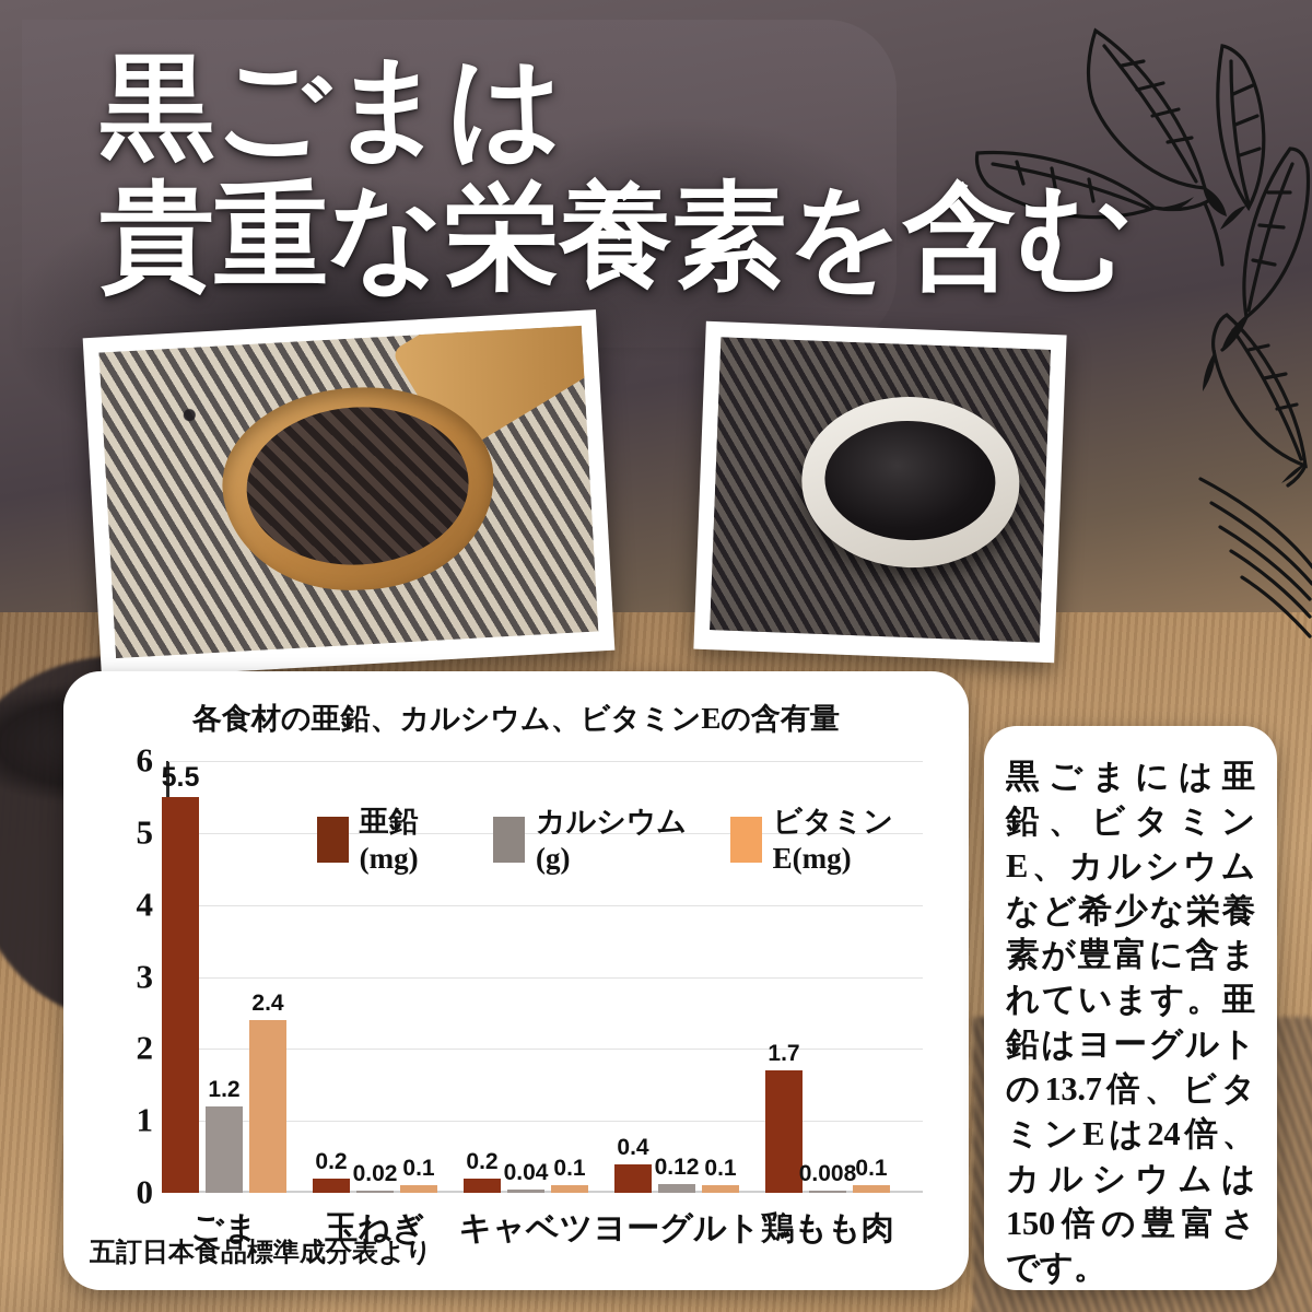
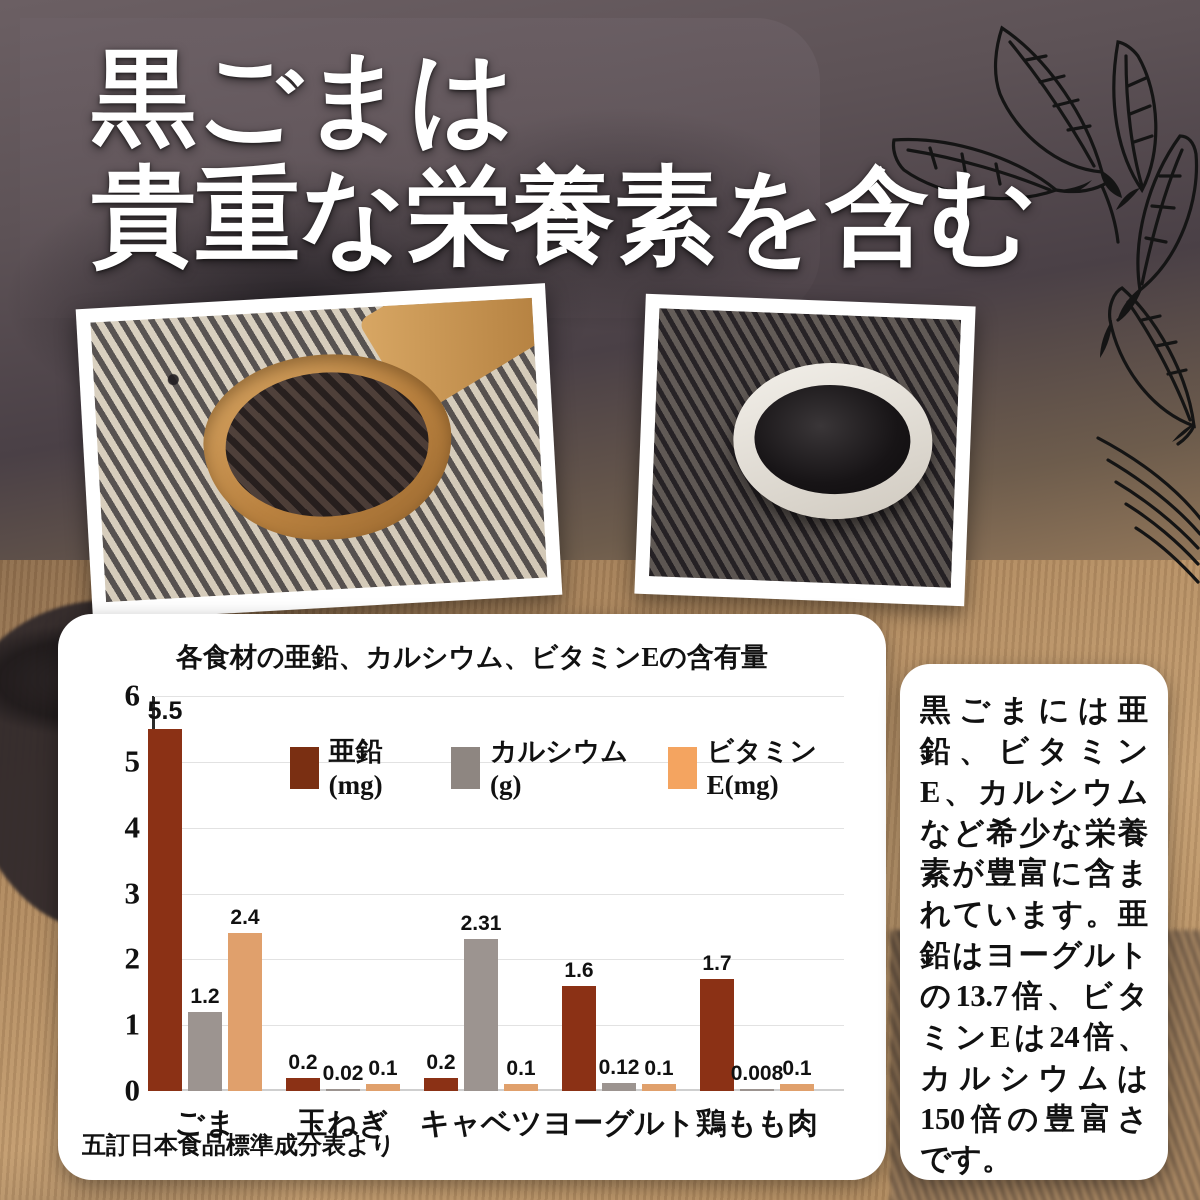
カルシウム(g)/キャベツ: 0.04 -> 2.31
亜鉛(mg)/ヨーグルト: 0.4 -> 1.6
